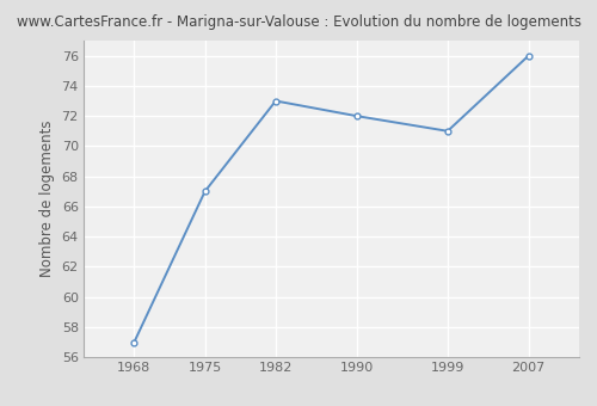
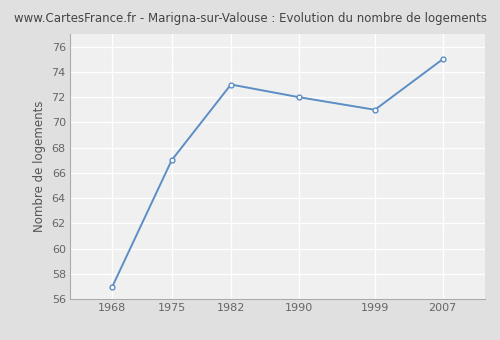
2007: 76 -> 75
